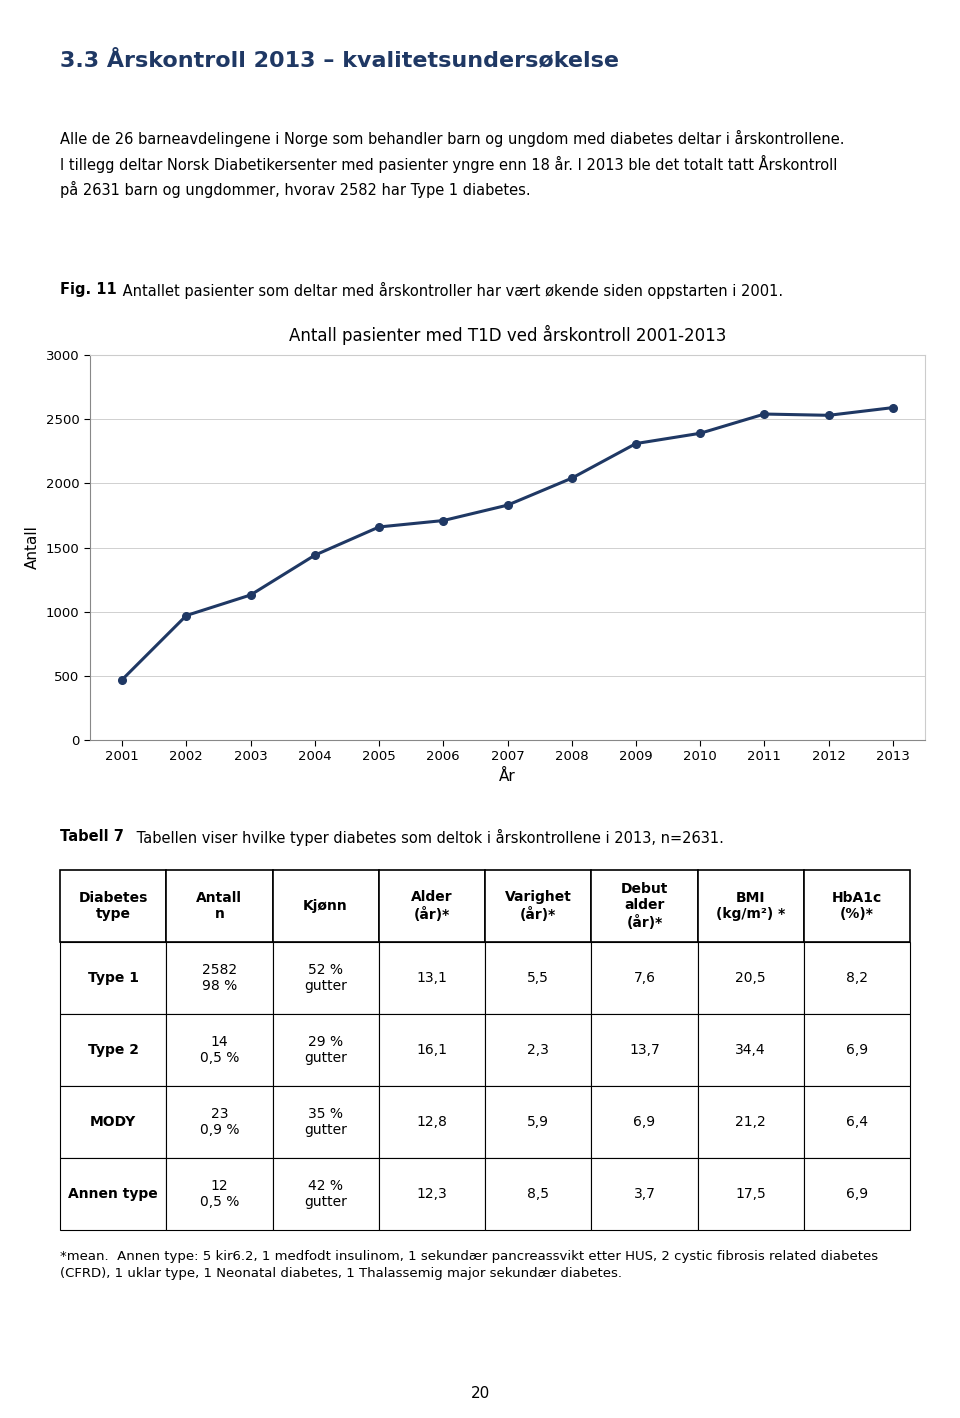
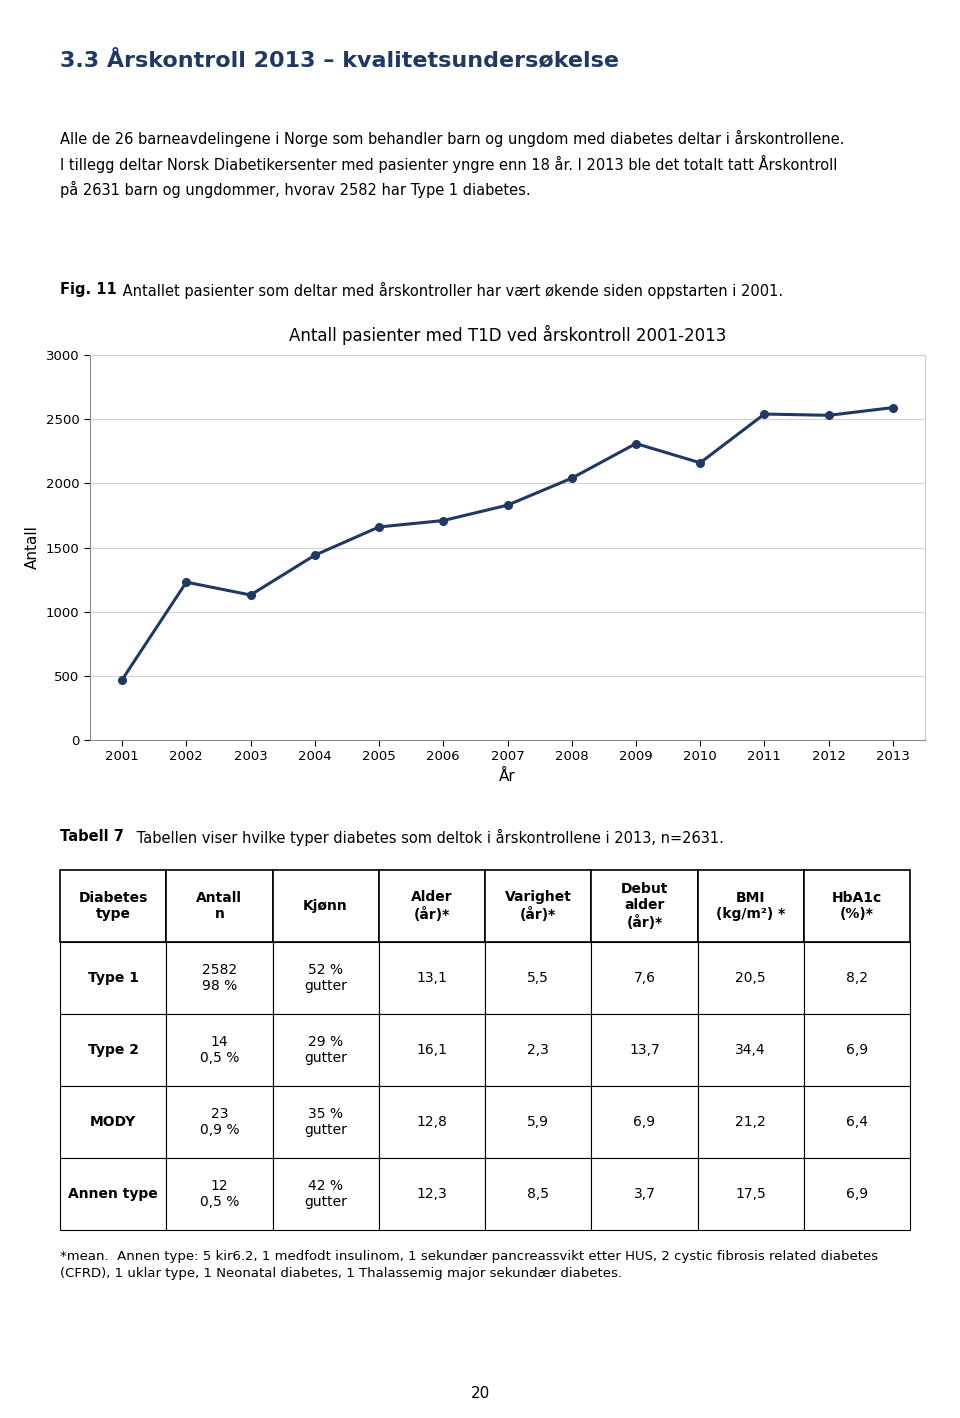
2002: 970 -> 1230
2010: 2390 -> 2160
